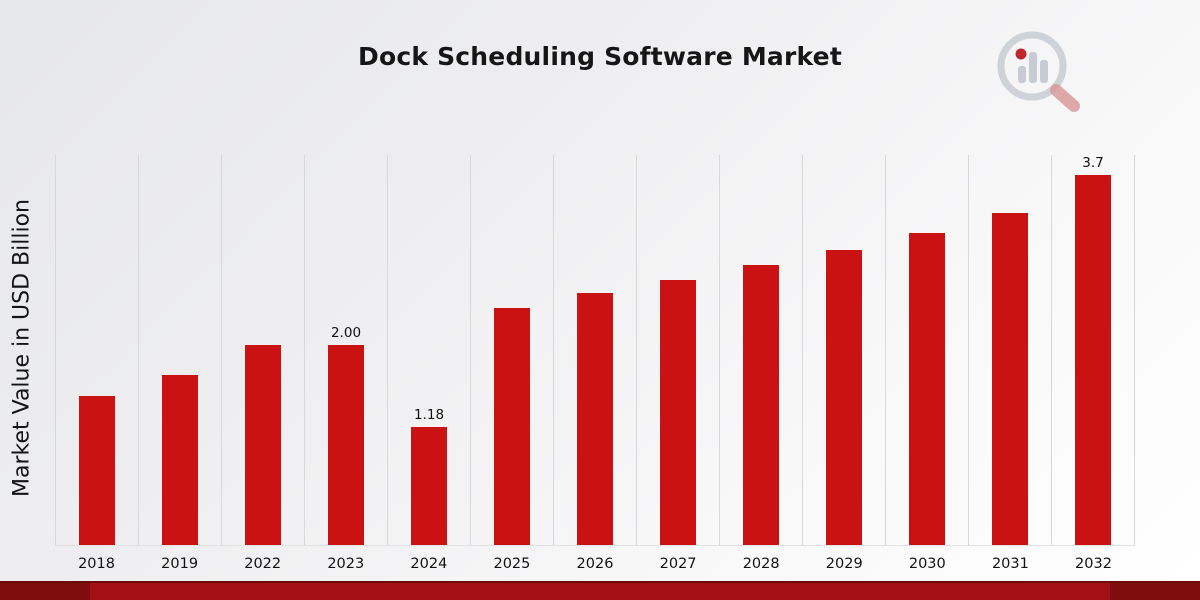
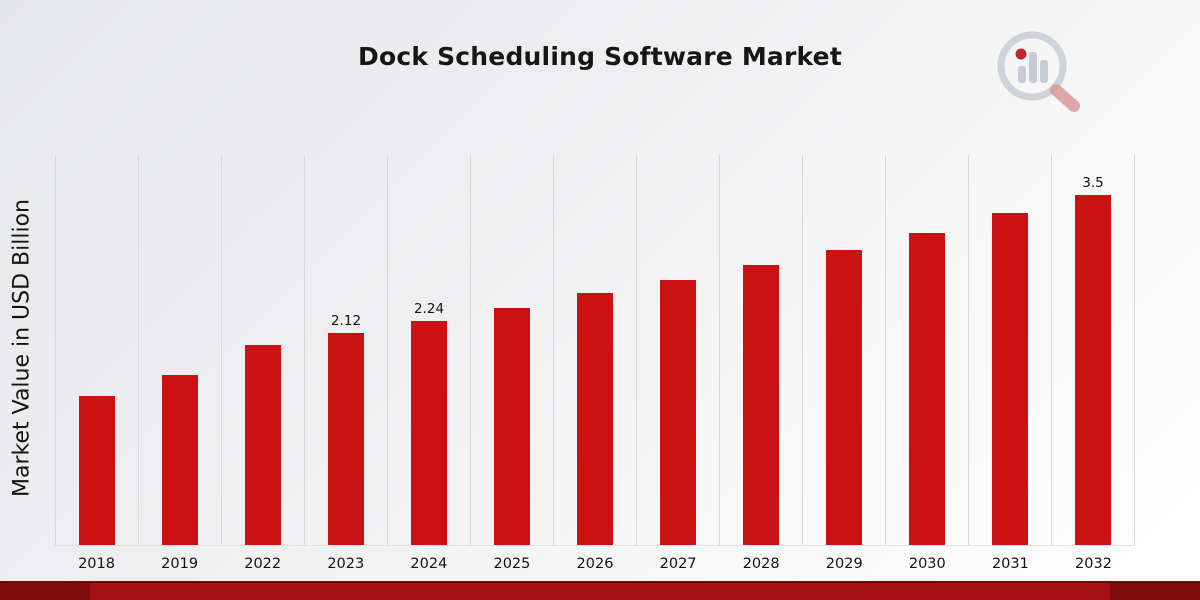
2023: 2.00 -> 2.12
2024: 1.18 -> 2.24
2032: 3.7 -> 3.5
